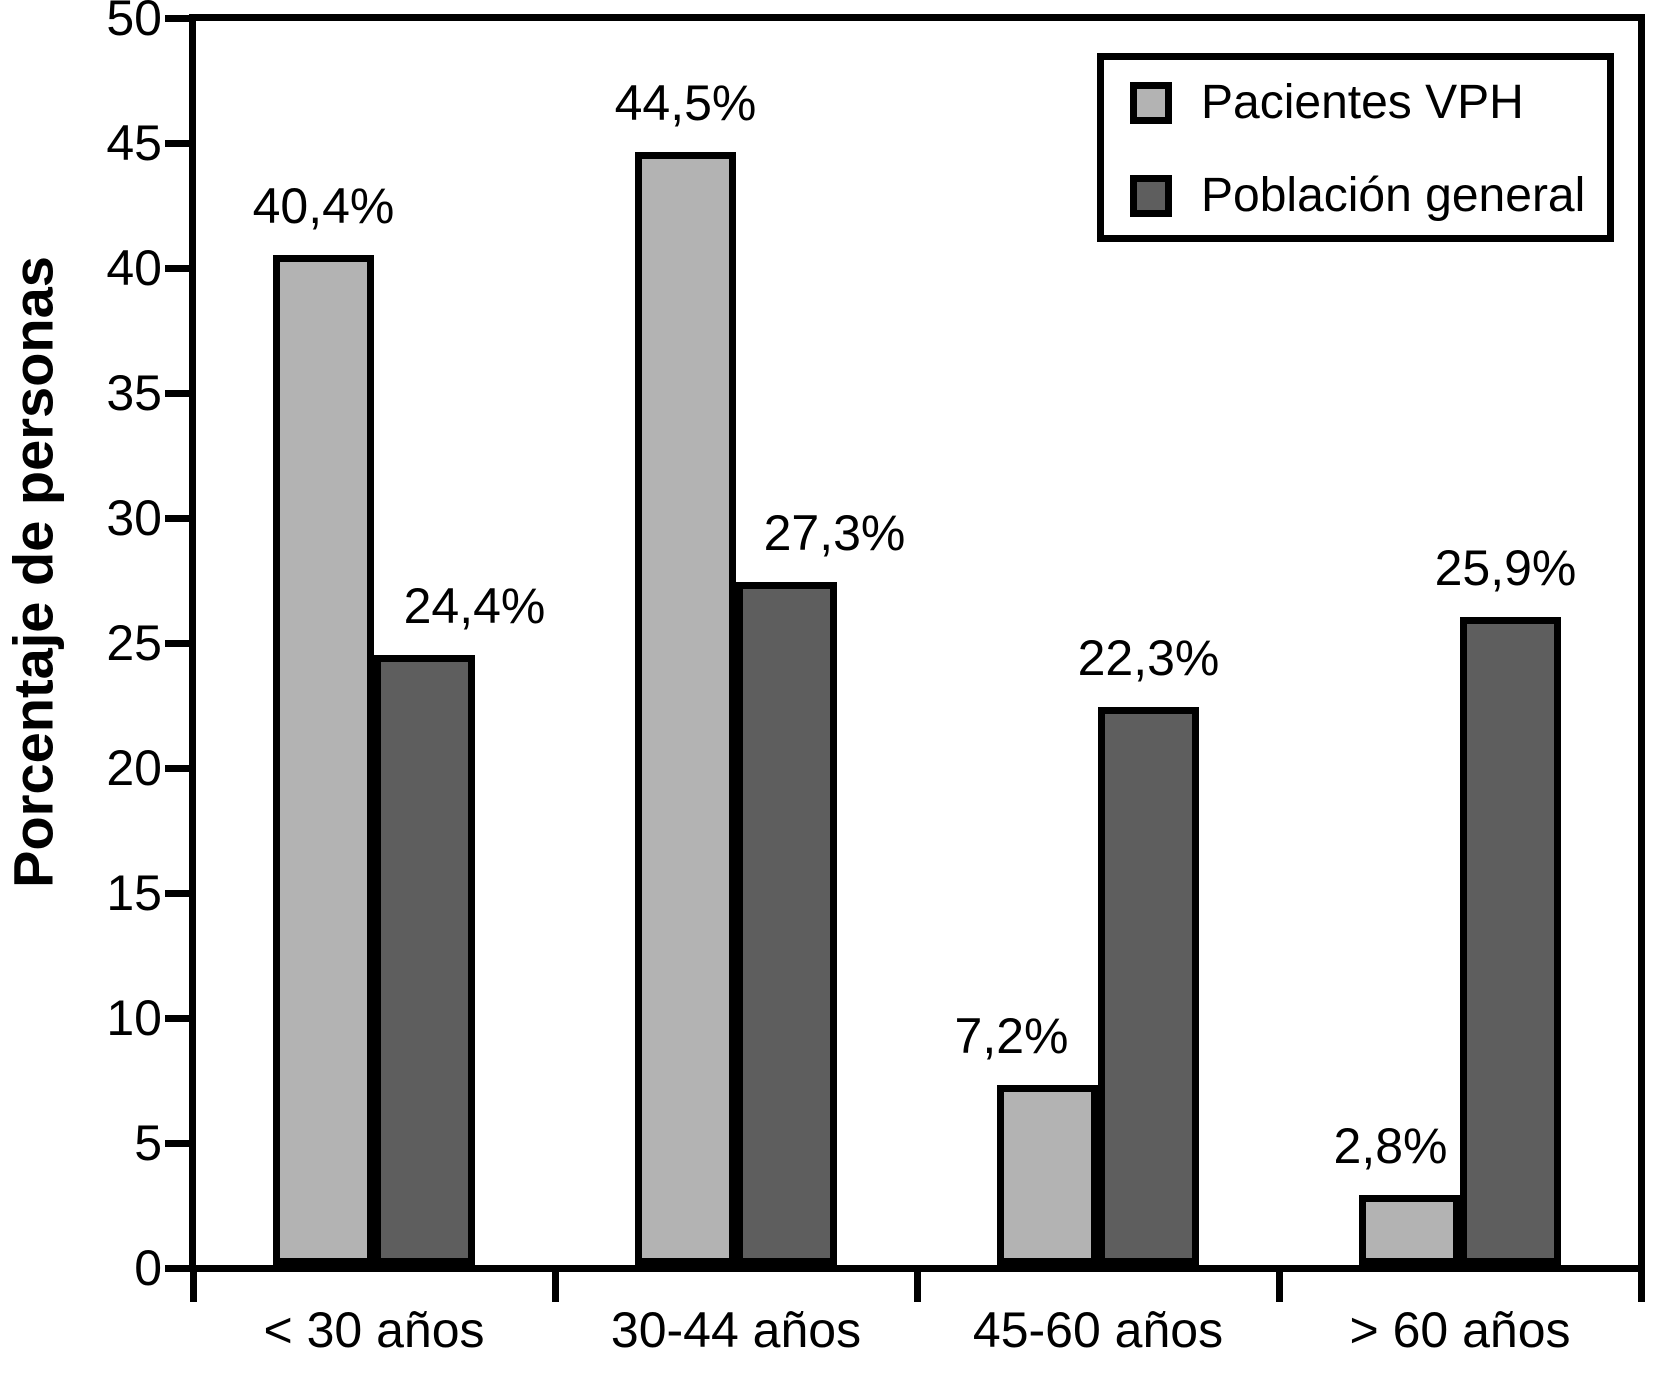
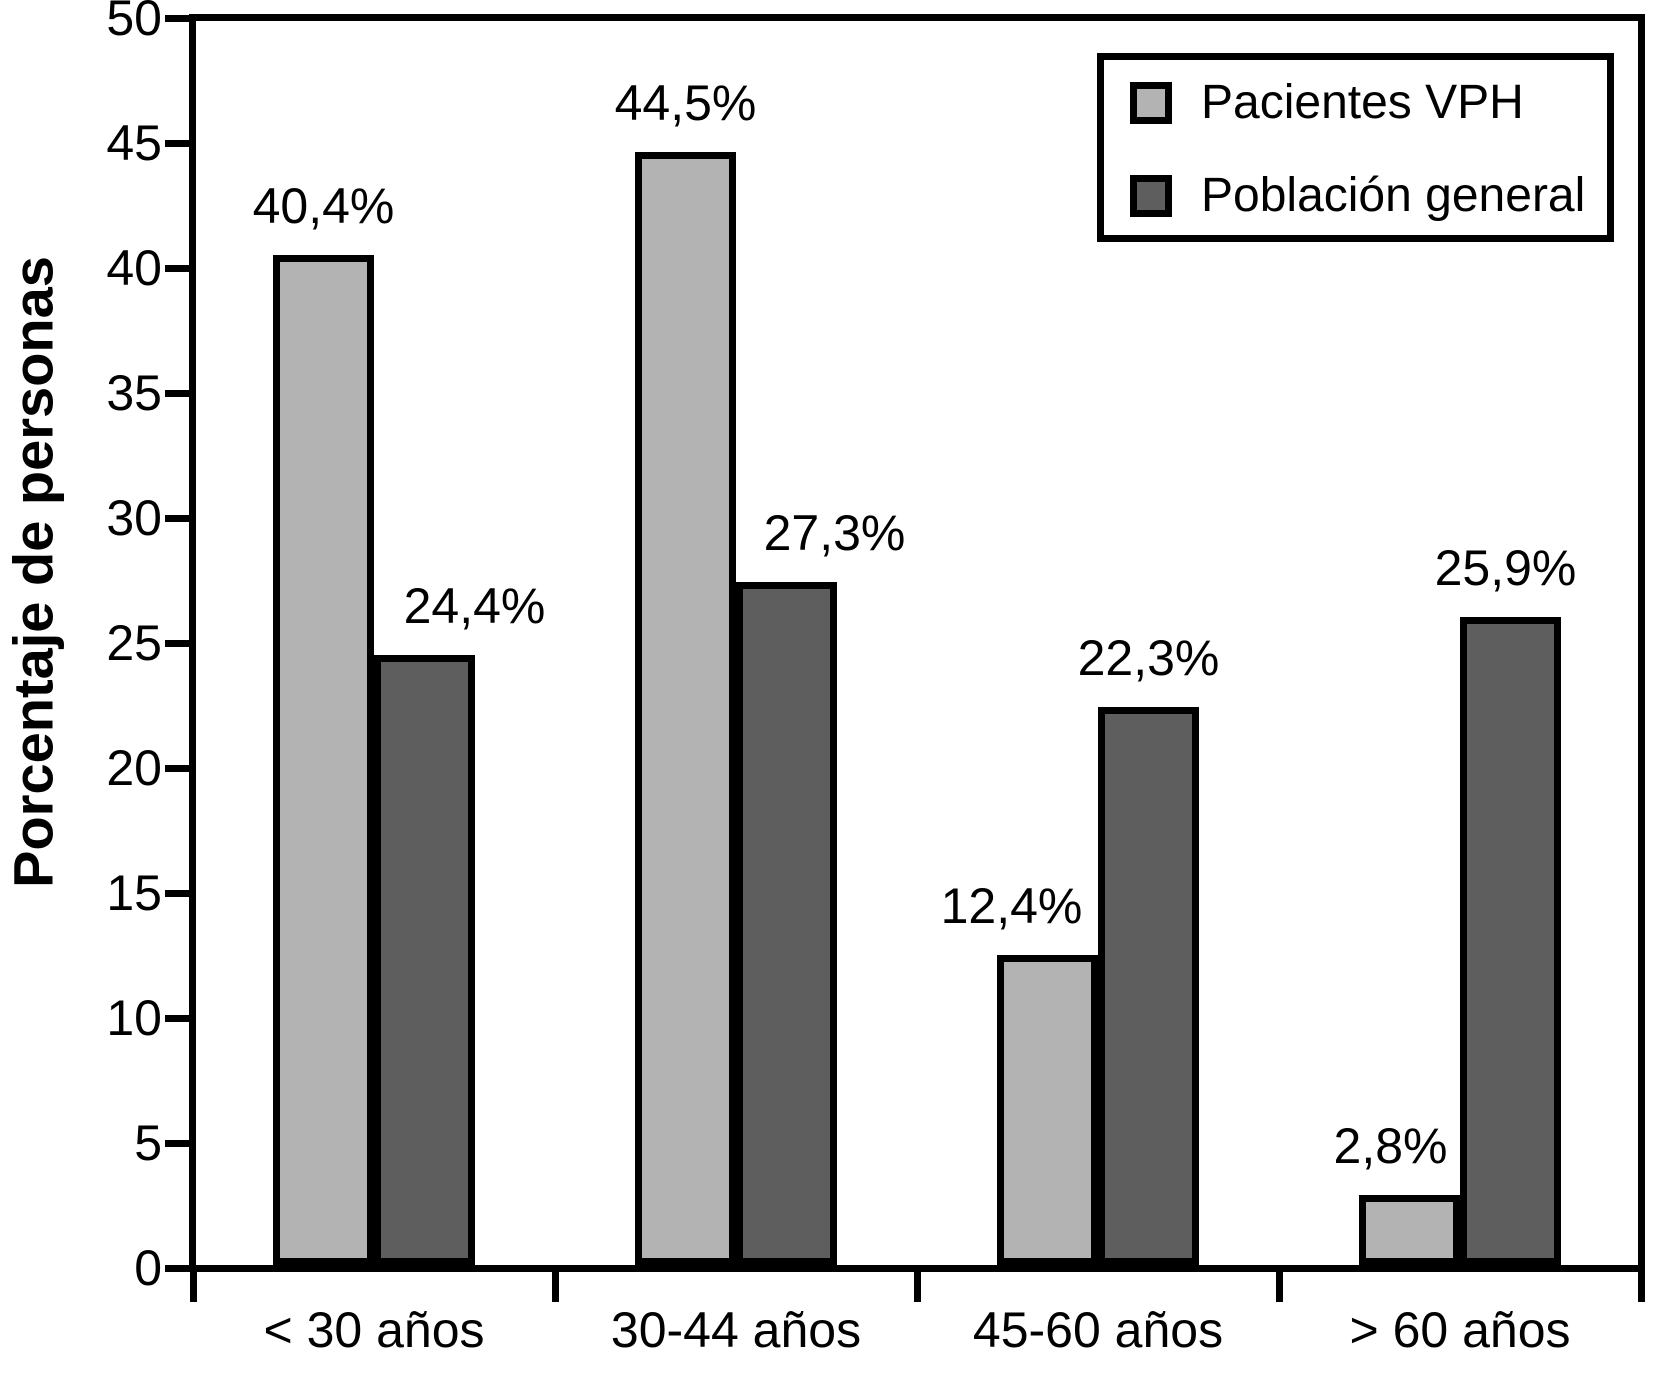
Pacientes VPH/45-60 años: 7,2% -> 12,4%
